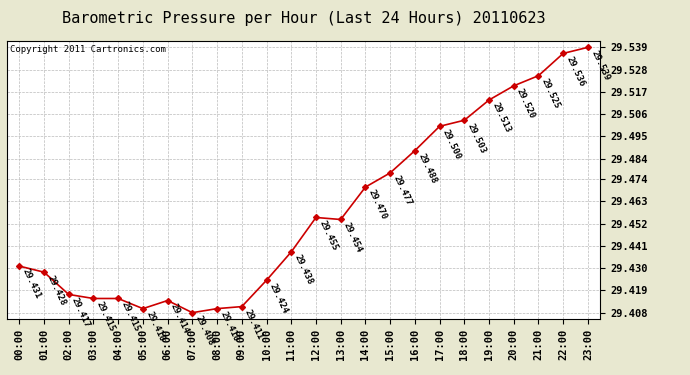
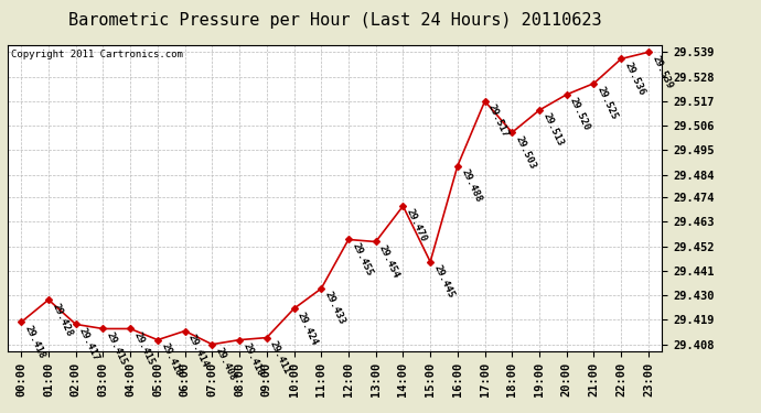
00:00: 29.431 -> 29.418
11:00: 29.438 -> 29.433
15:00: 29.477 -> 29.445
17:00: 29.500 -> 29.517
